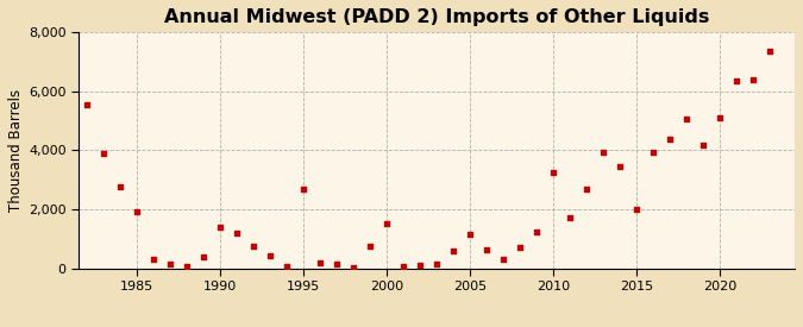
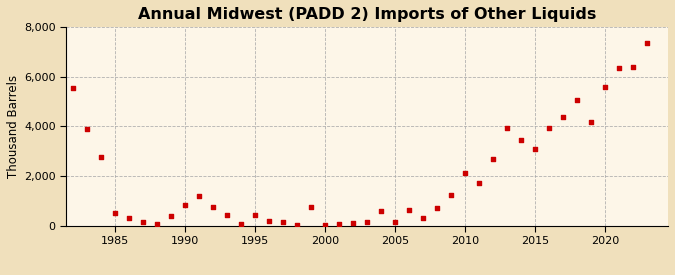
1985: 1,900 -> 490
1990: 1,400 -> 840
1995: 2,700 -> 420
2000: 1,500 -> 40
2005: 1,150 -> 150
2010: 3,250 -> 2,120
2015: 2,000 -> 3,090
2020: 5,100 -> 5,590
